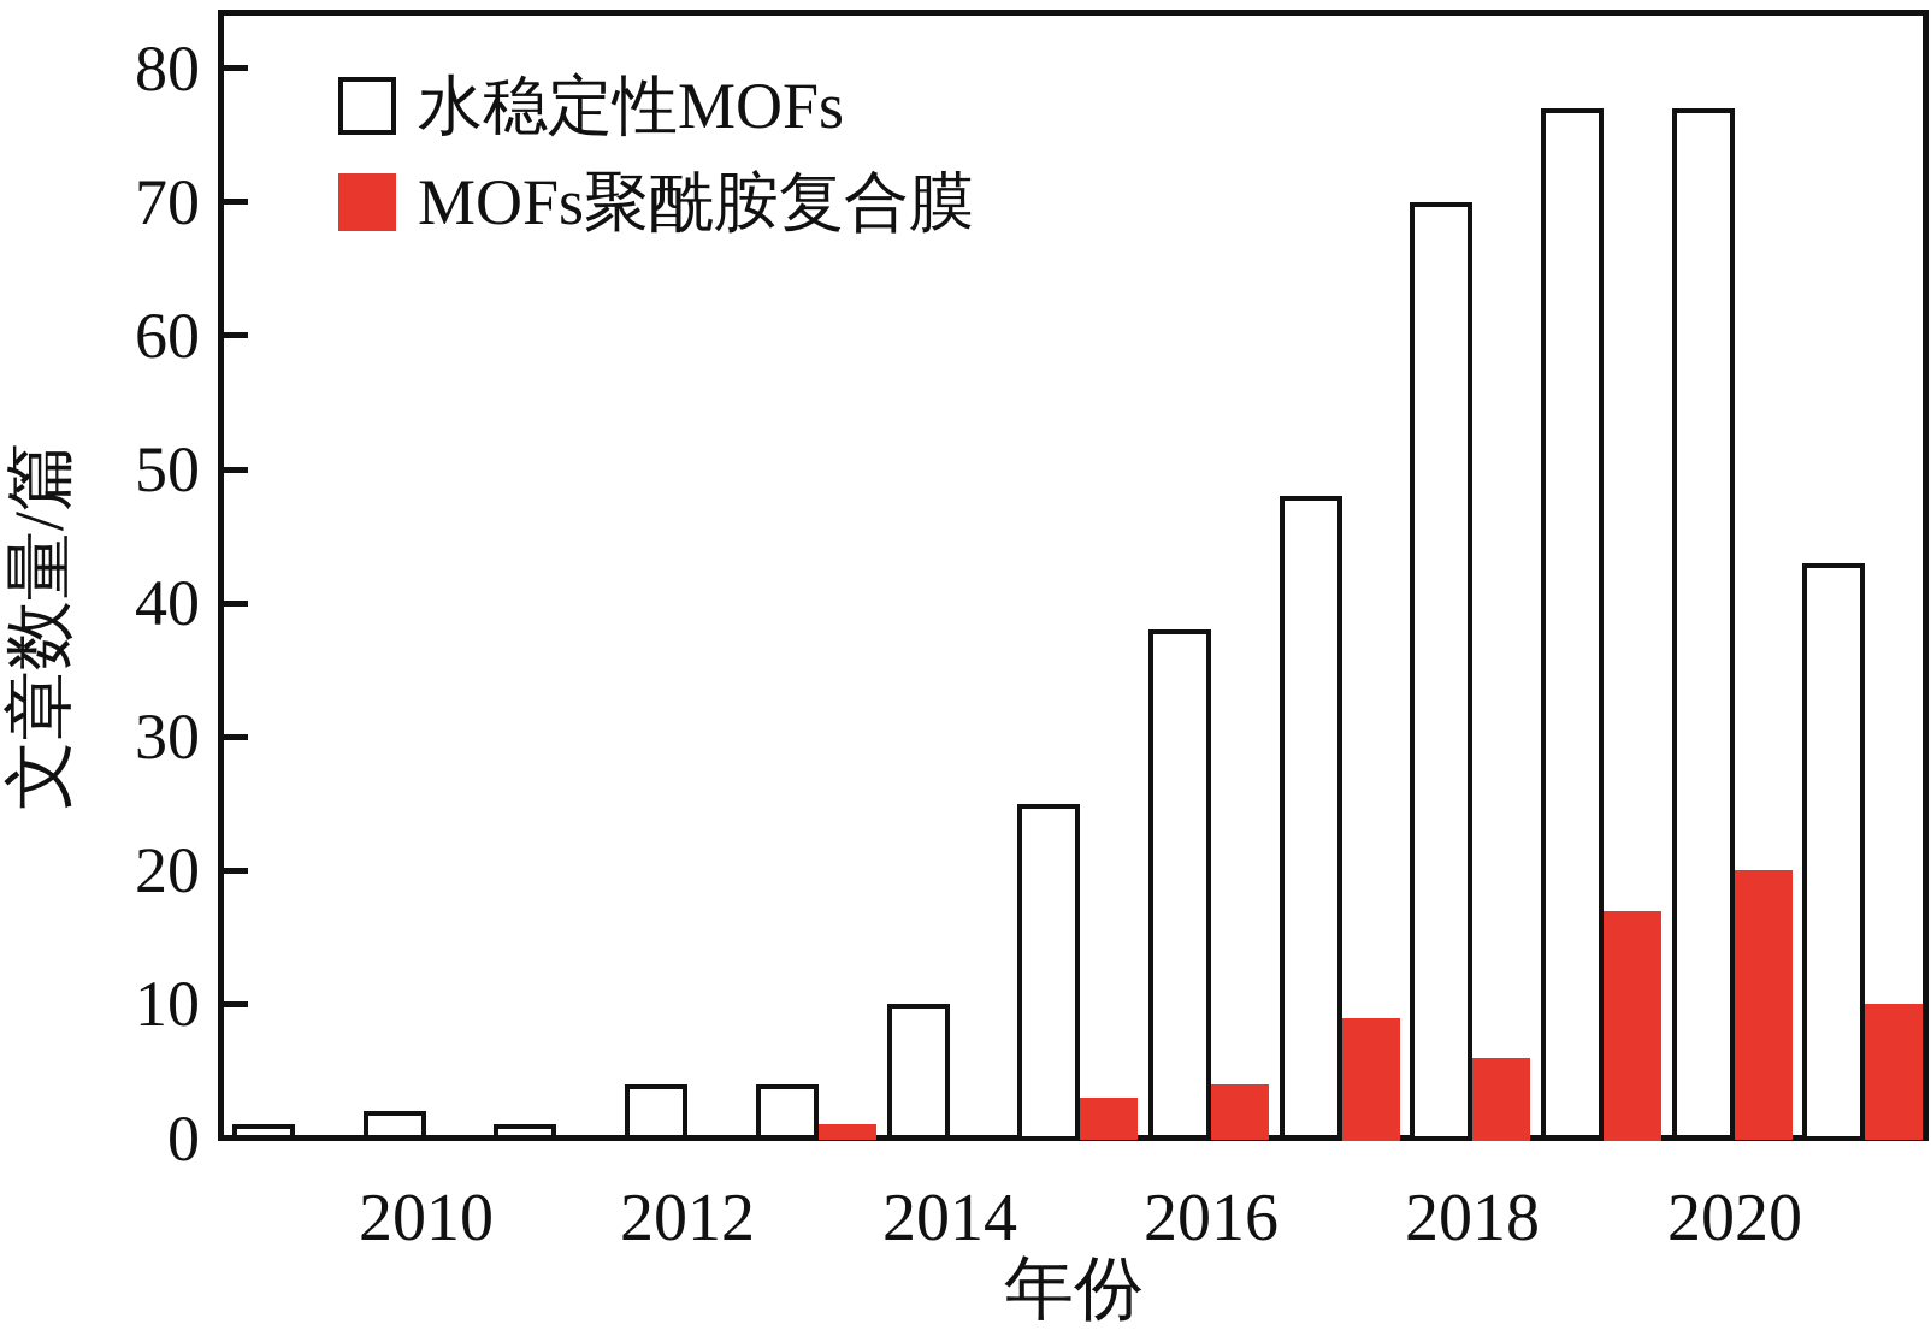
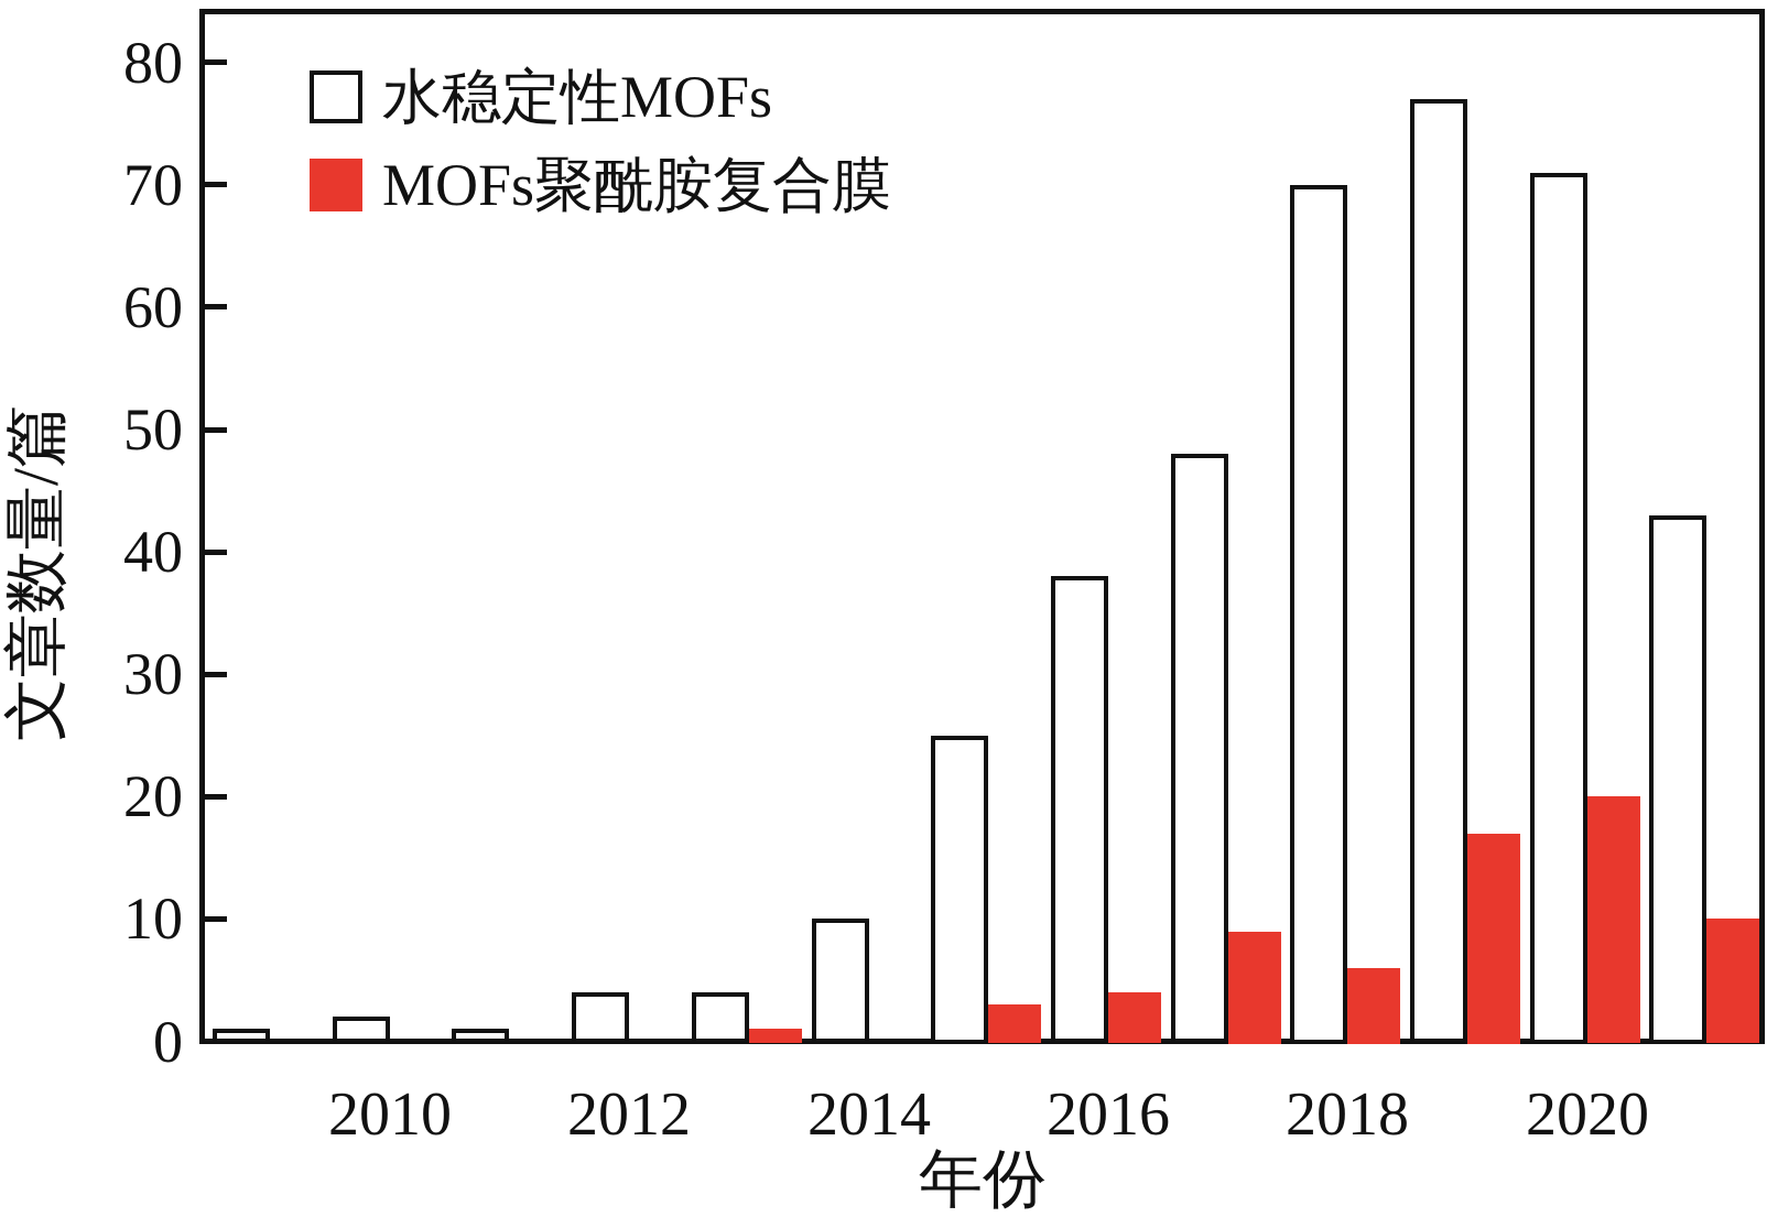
水稳定性MOFs/2020: 77 -> 71
